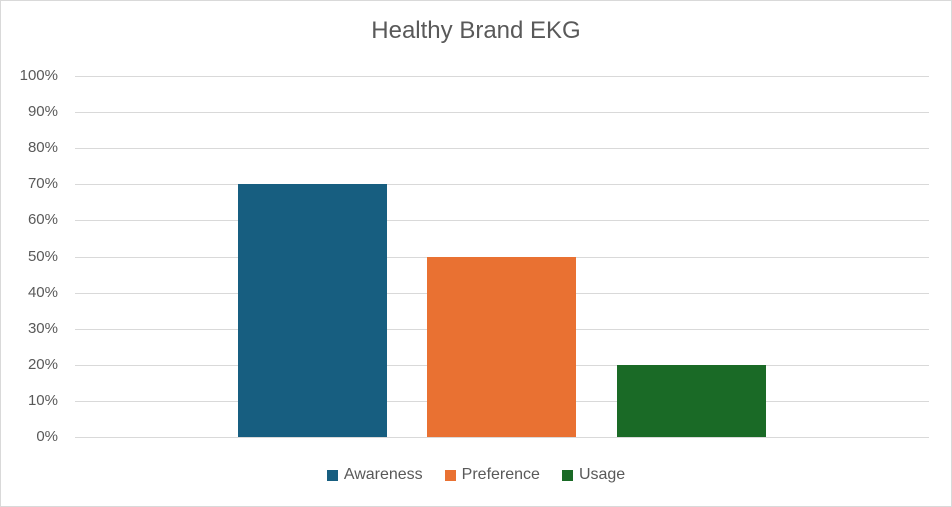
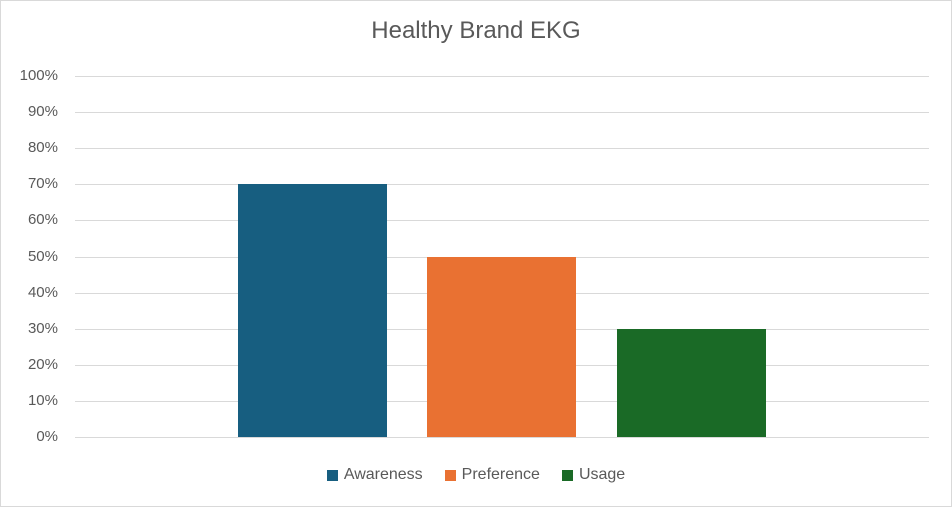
Usage: 20% -> 30%
